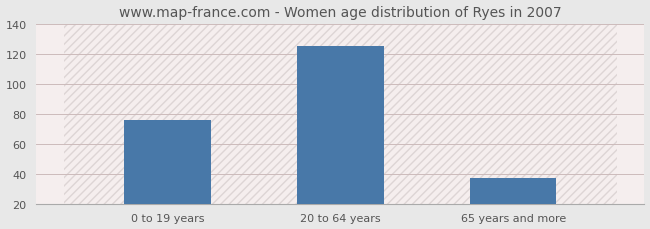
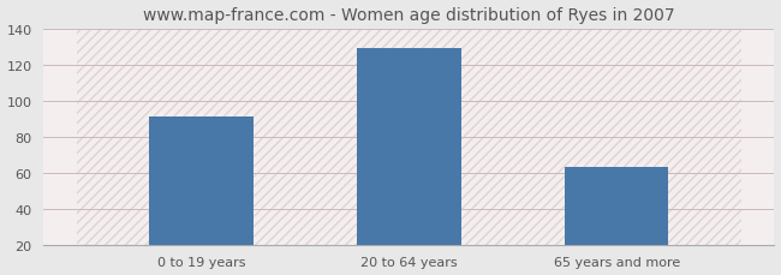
0 to 19 years: 76 -> 91
20 to 64 years: 125 -> 129
65 years and more: 37 -> 63
